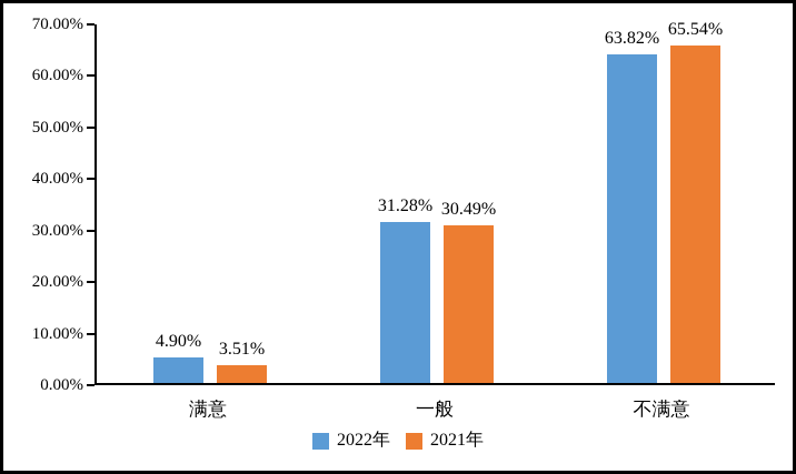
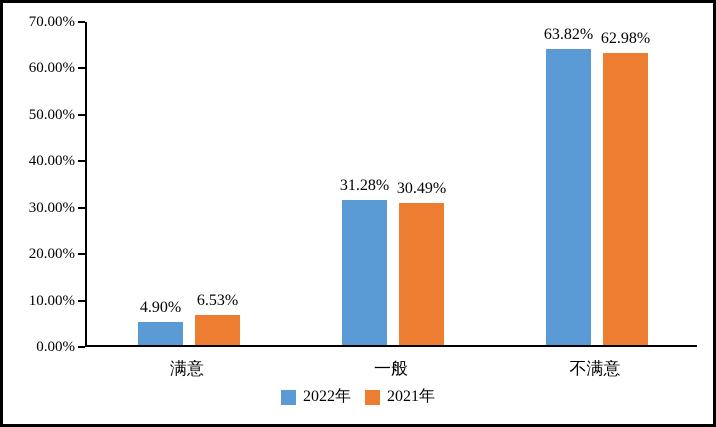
2021年/满意: 3.51% -> 6.53%
2021年/不满意: 65.54% -> 62.98%
